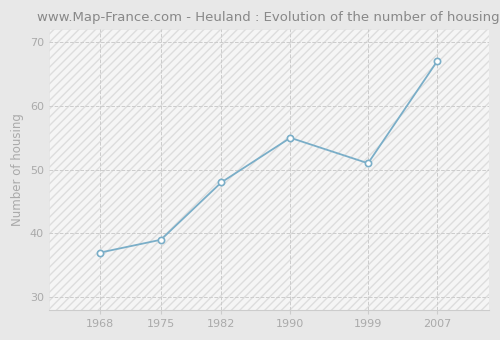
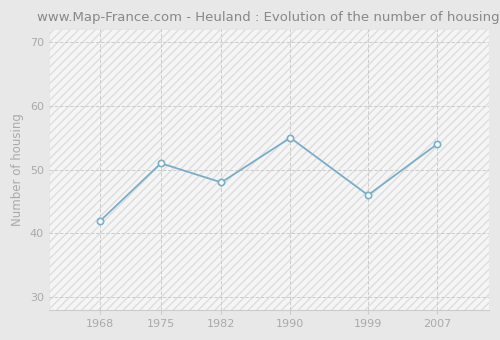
1968: 37 -> 42
1975: 39 -> 51
1999: 51 -> 46
2007: 67 -> 54
